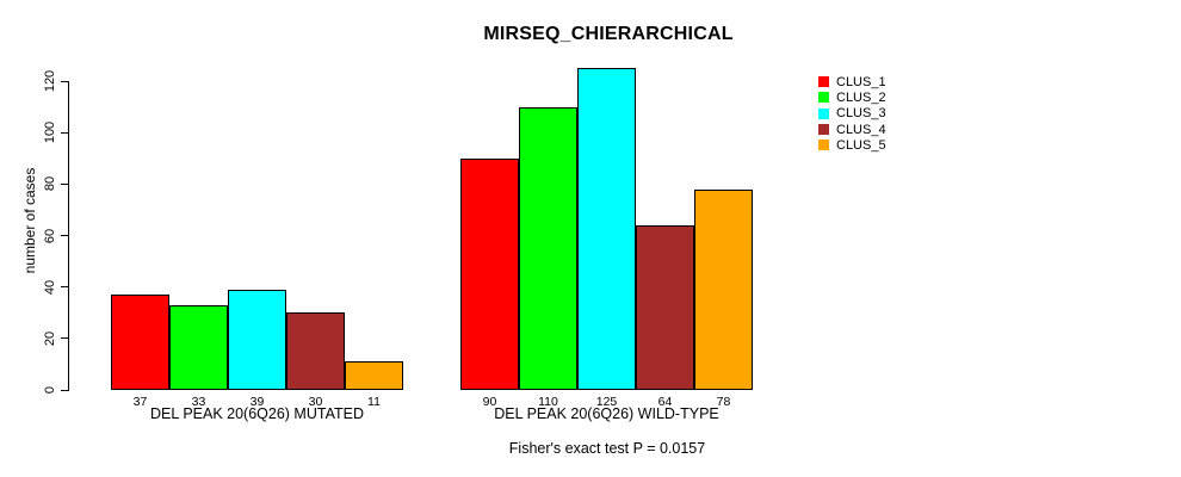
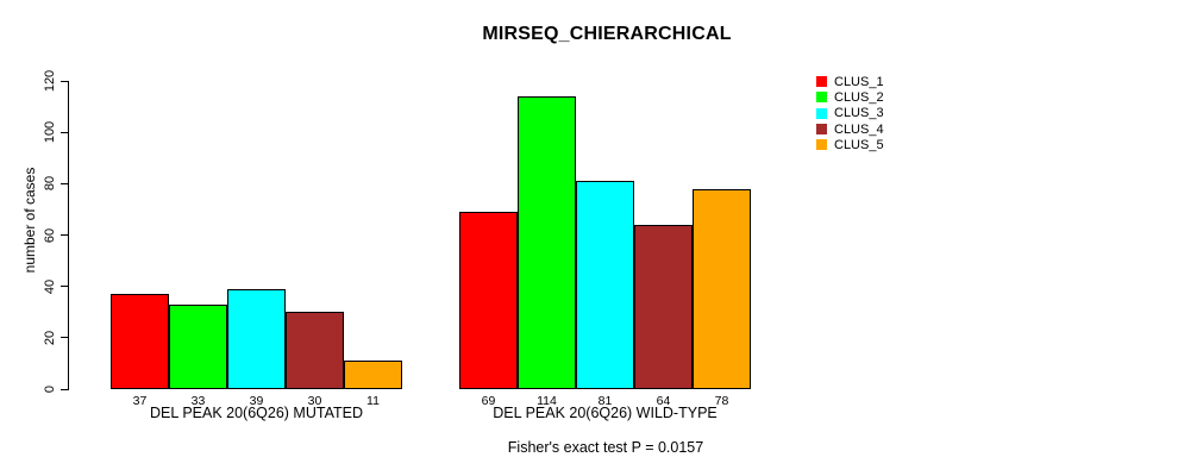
CLUS_1/DEL PEAK 20(6Q26) WILD-TYPE: 90 -> 69
CLUS_2/DEL PEAK 20(6Q26) WILD-TYPE: 110 -> 114
CLUS_3/DEL PEAK 20(6Q26) WILD-TYPE: 125 -> 81
